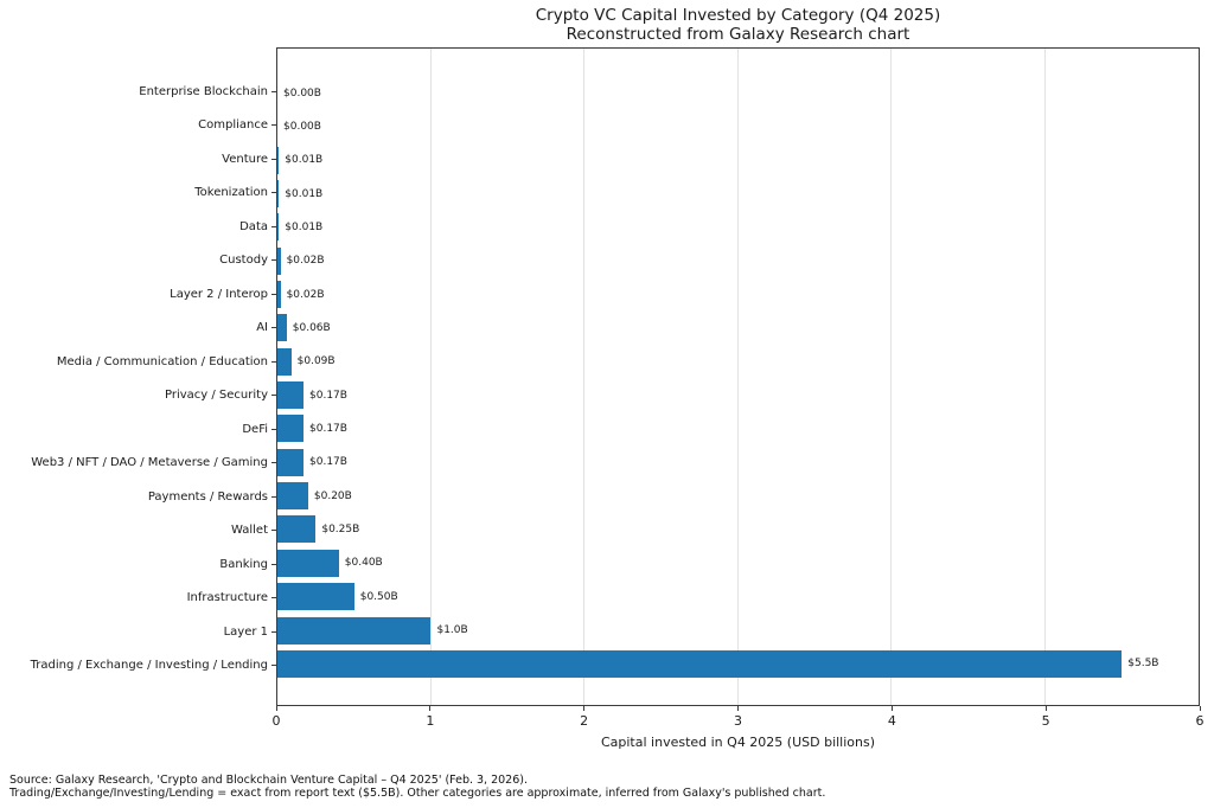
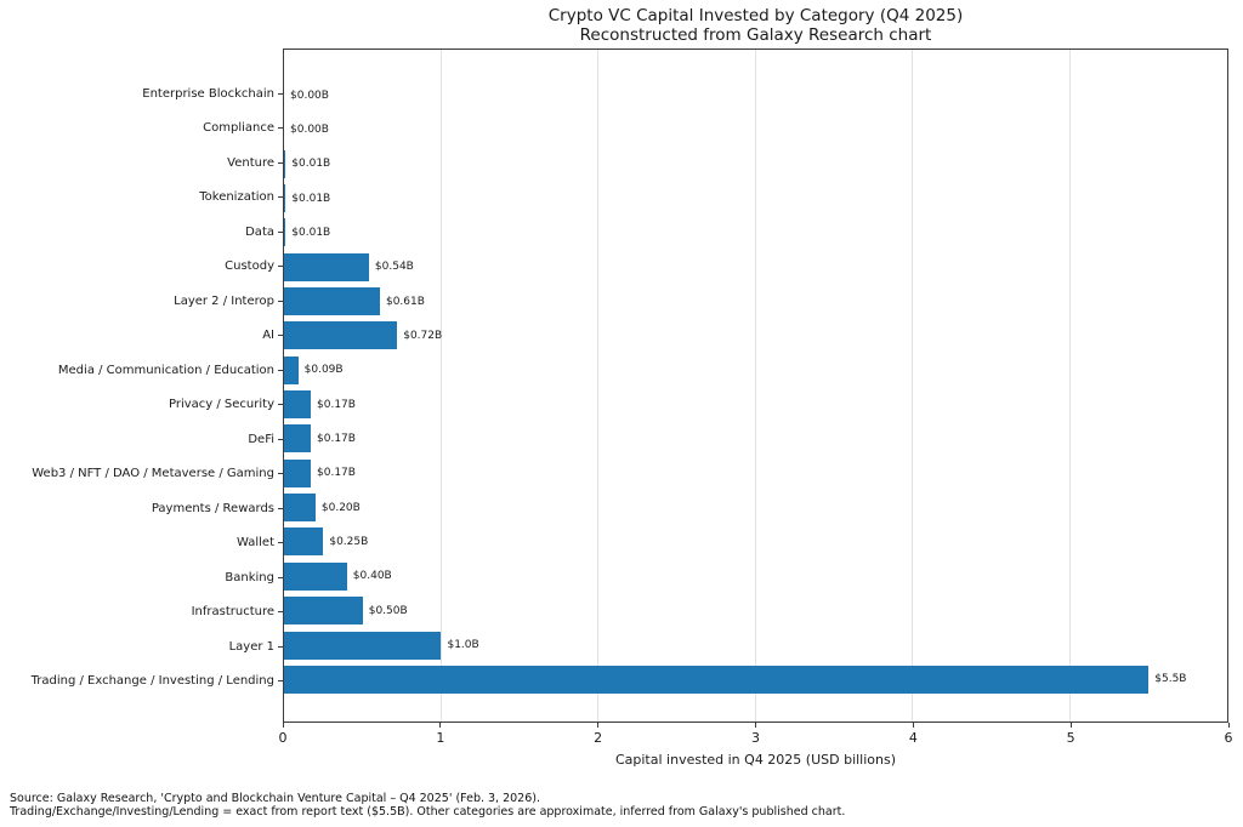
Custody: $0.02B -> $0.54B
Layer 2 / Interop: $0.02B -> $0.61B
AI: $0.06B -> $0.72B
